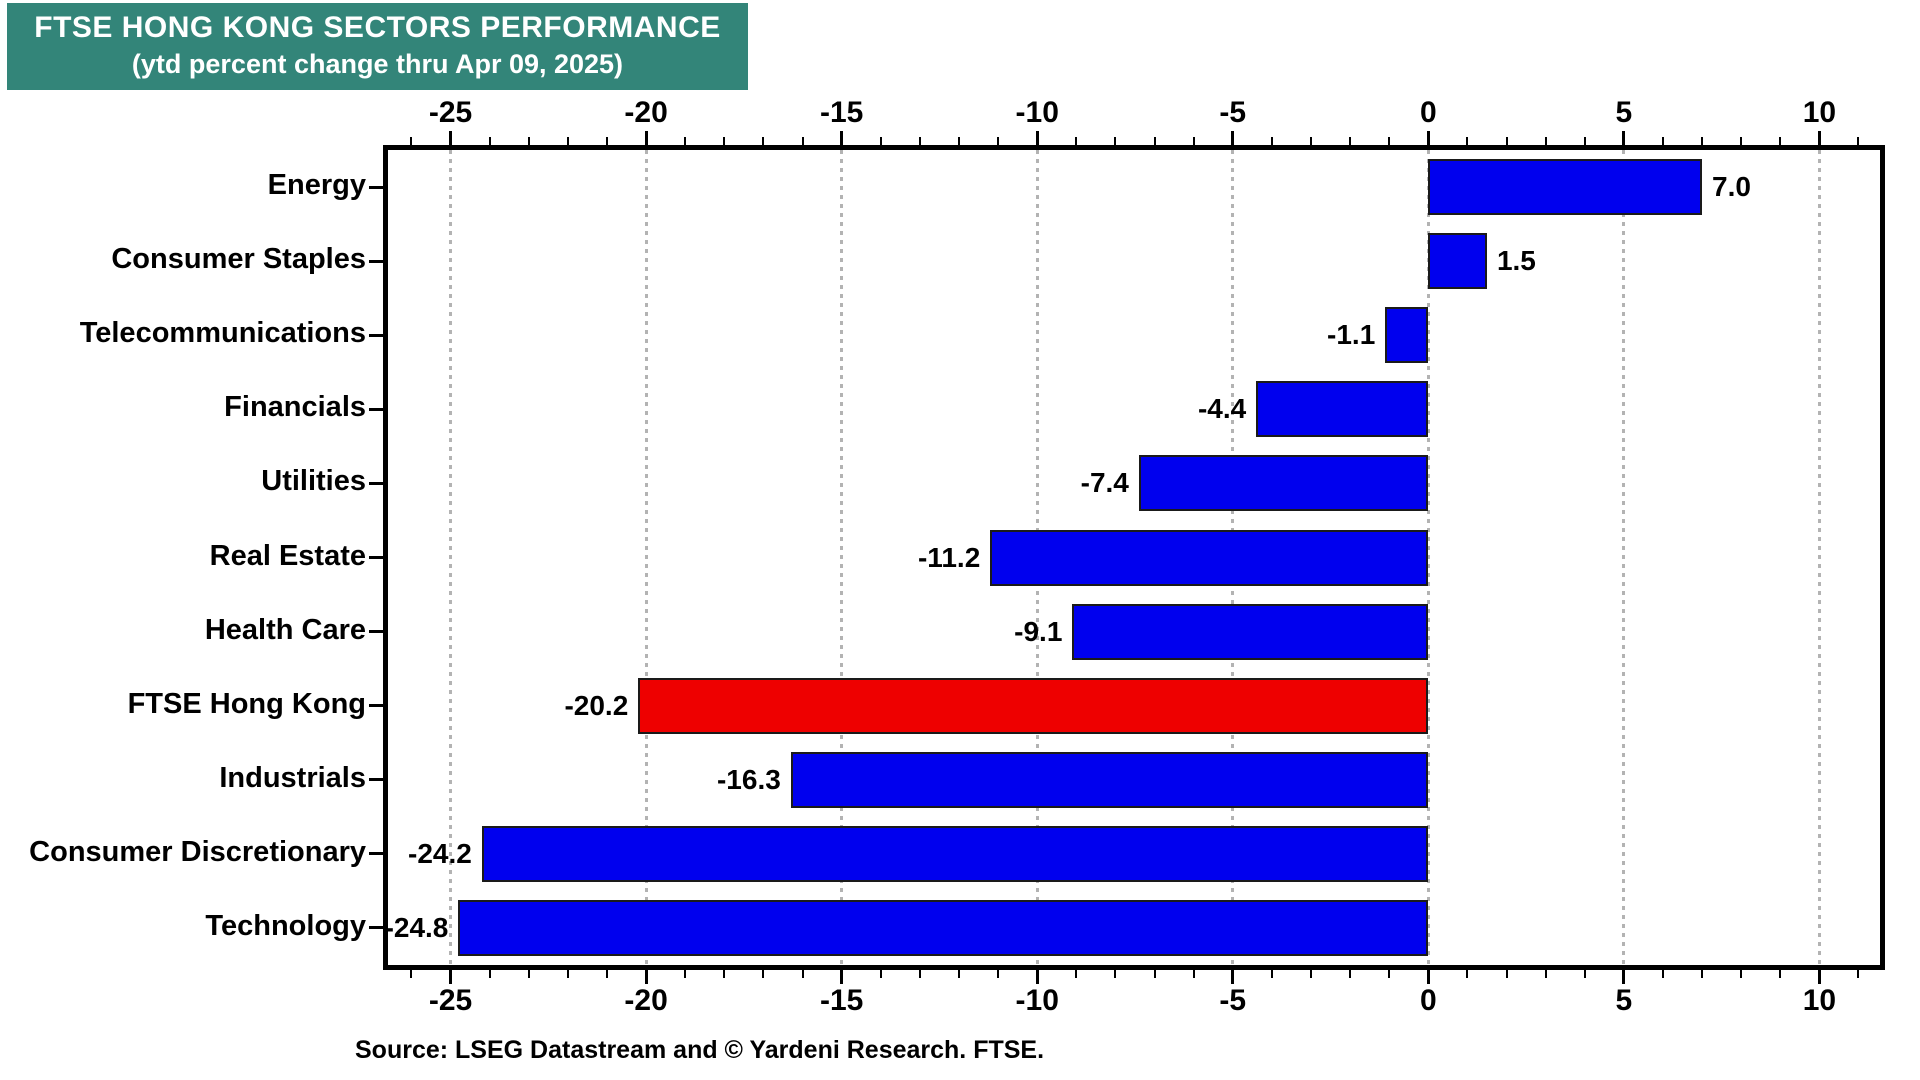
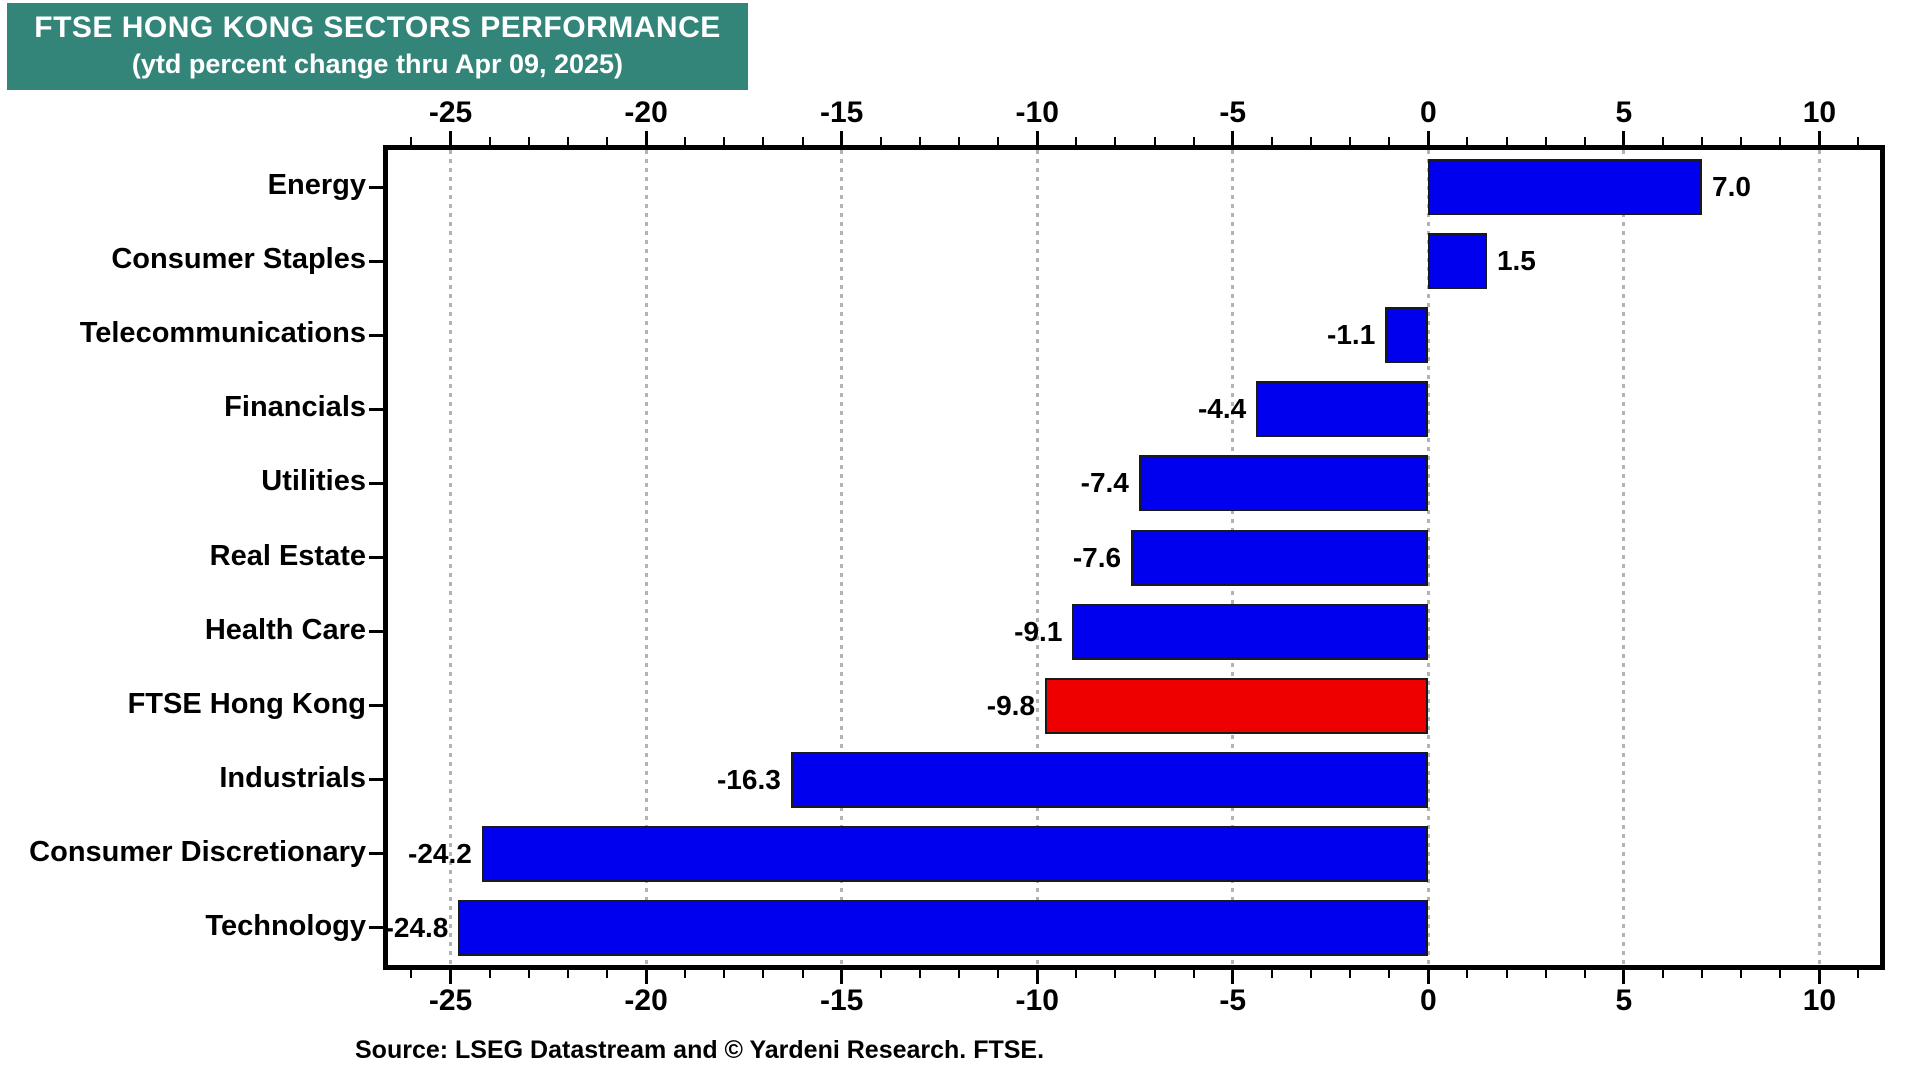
Real Estate: -11.2 -> -7.6
FTSE Hong Kong: -20.2 -> -9.8
